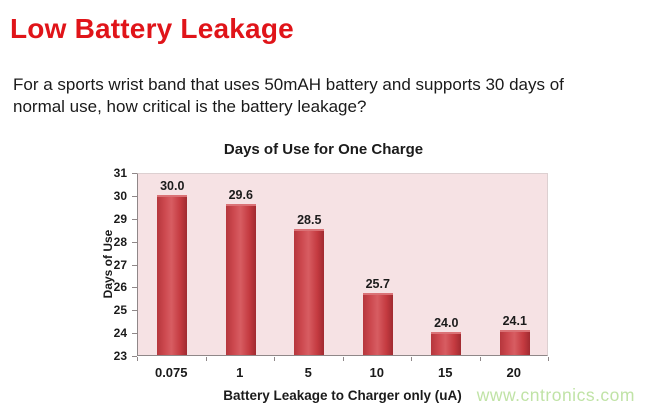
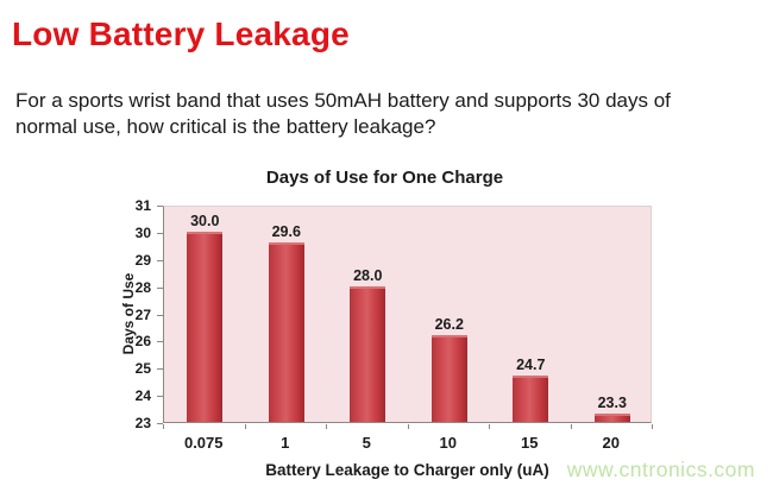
5: 28.5 -> 28.0
10: 25.7 -> 26.2
15: 24.0 -> 24.7
20: 24.1 -> 23.3
